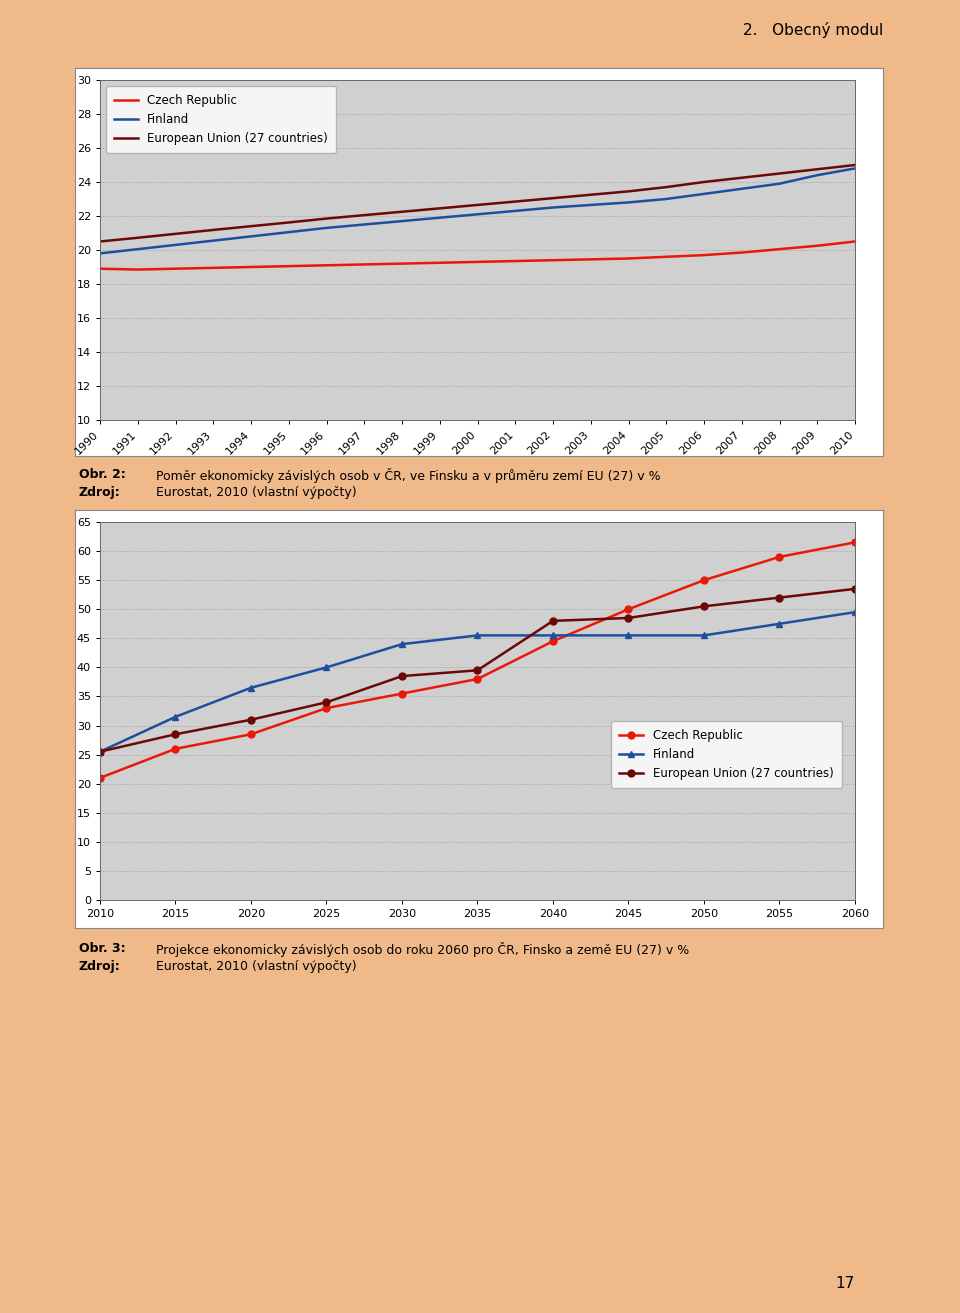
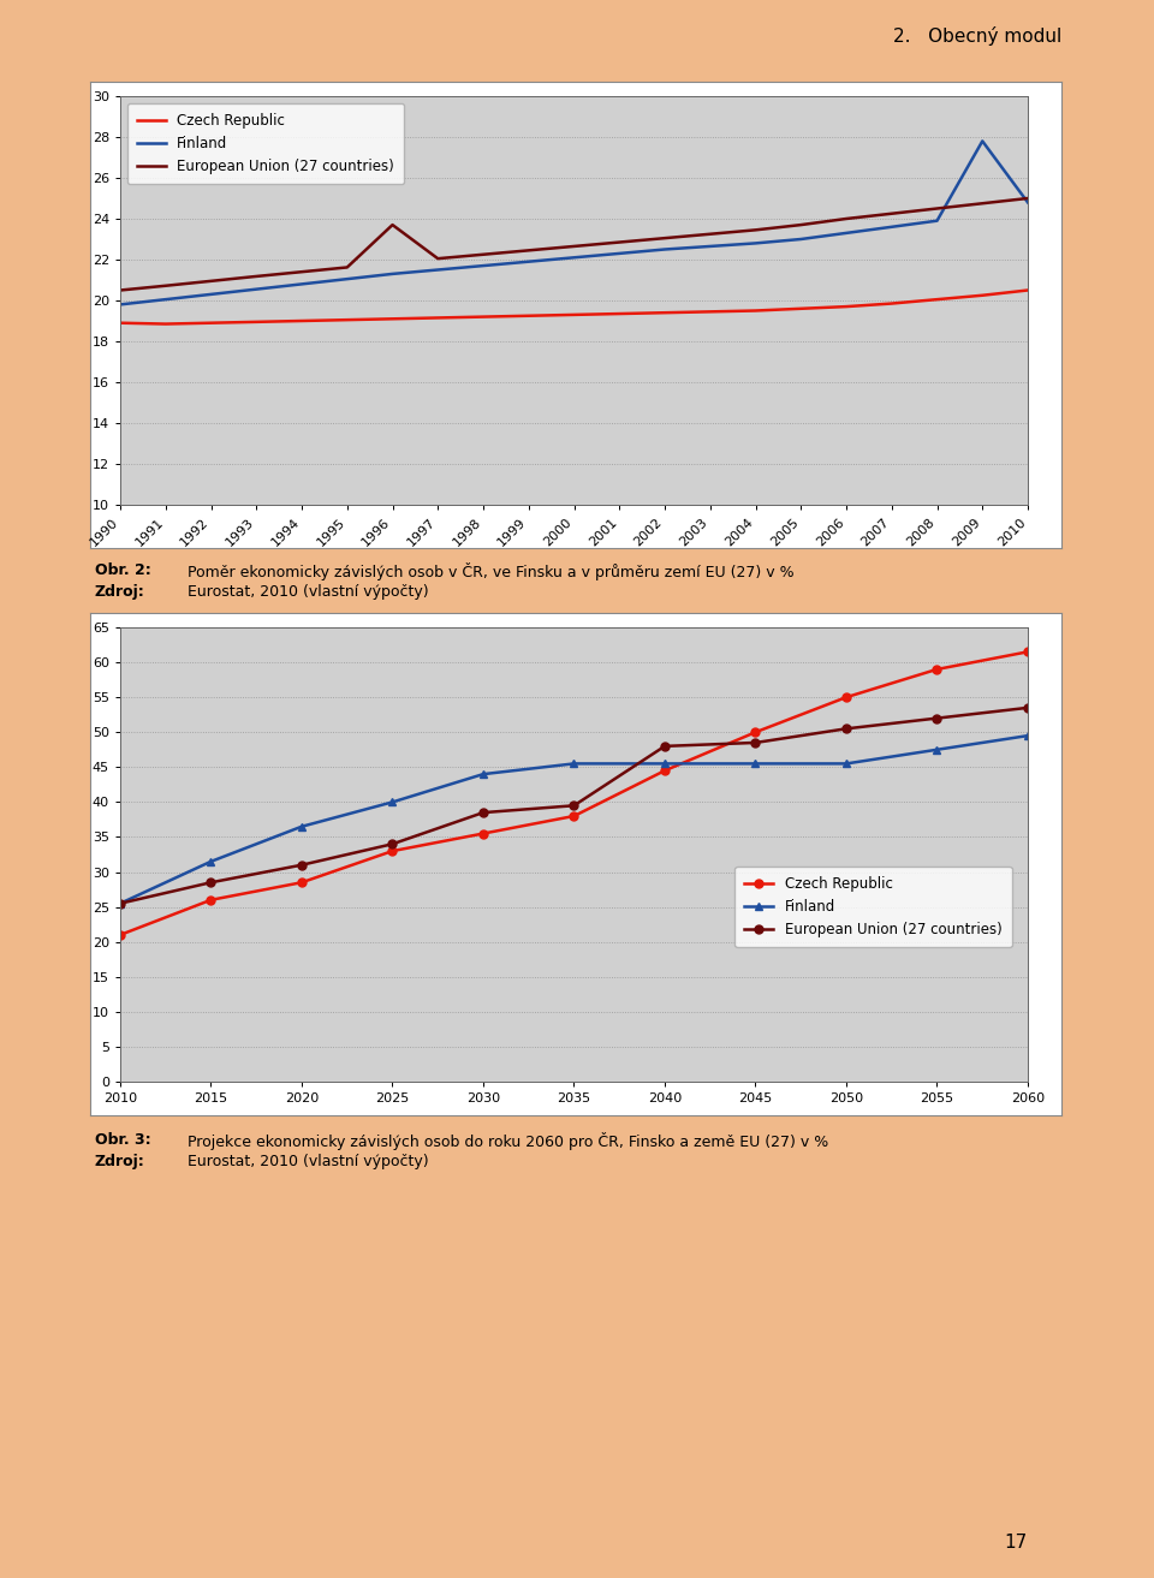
European Union (27 countries)/1996: 21.9 -> 23.7
Finland/2009: 24.4 -> 27.8
